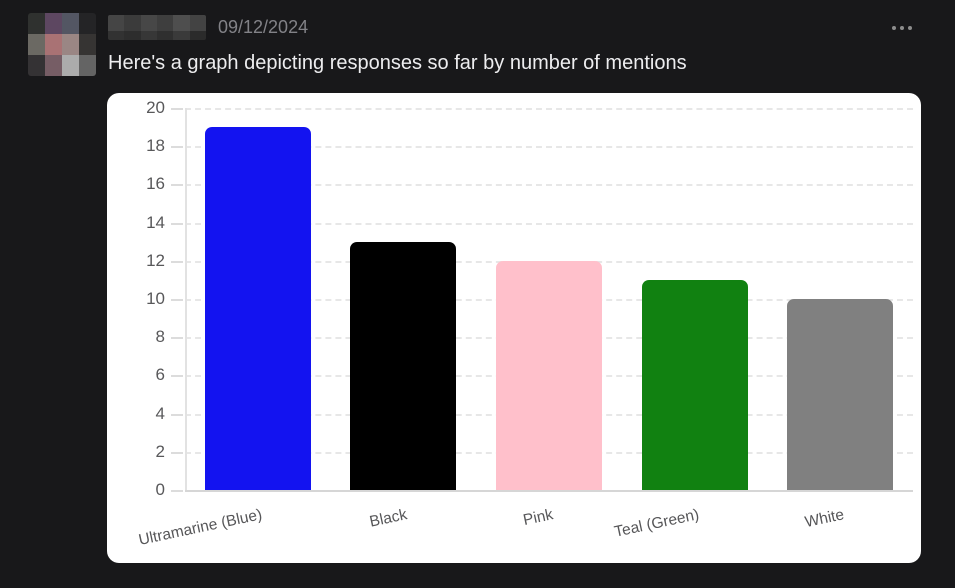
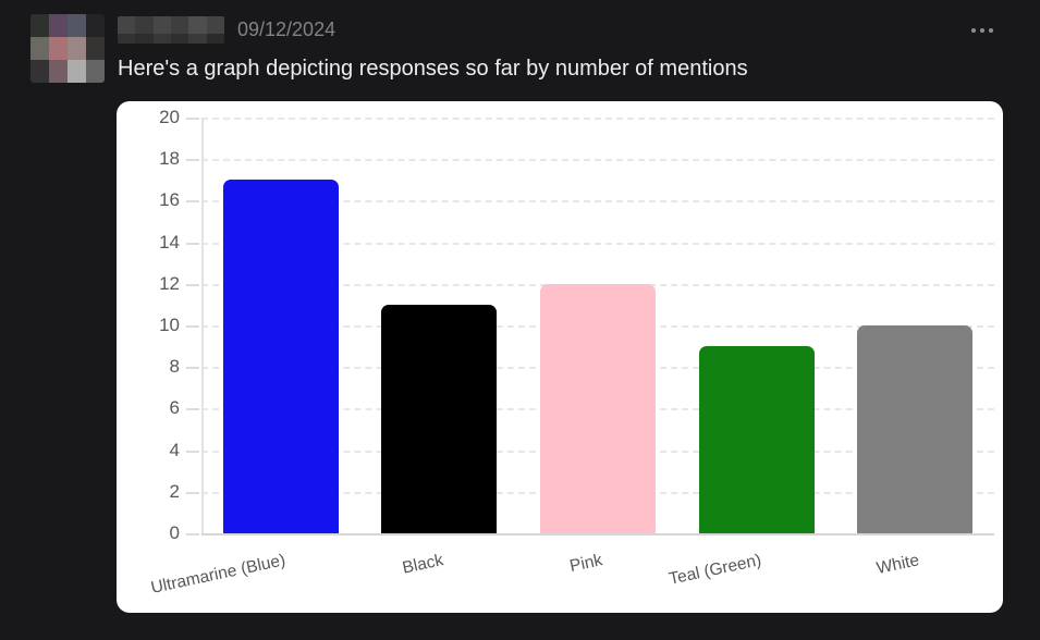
Ultramarine (Blue): 19 -> 17
Black: 13 -> 11
Teal (Green): 11 -> 9
